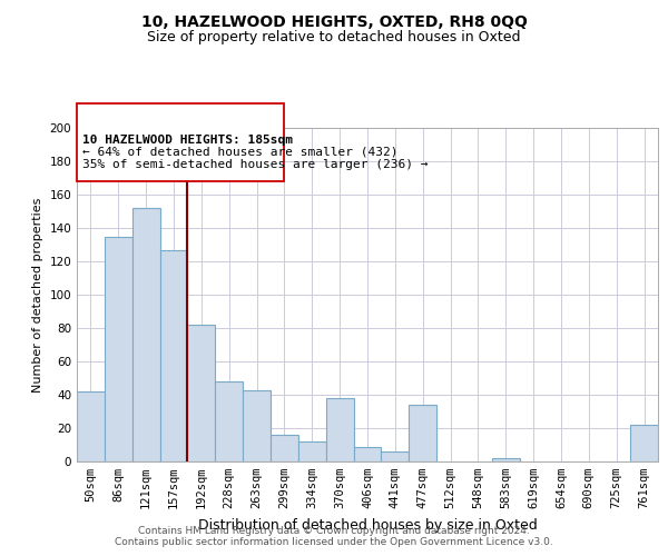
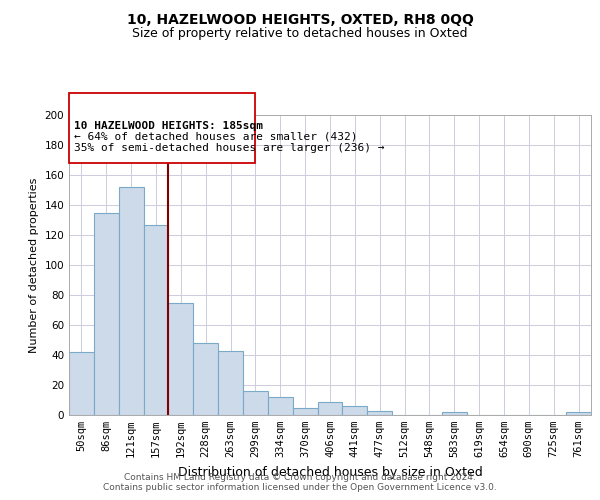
192sqm: 82 -> 75
370sqm: 38 -> 5
477sqm: 34 -> 3
761sqm: 22 -> 2
